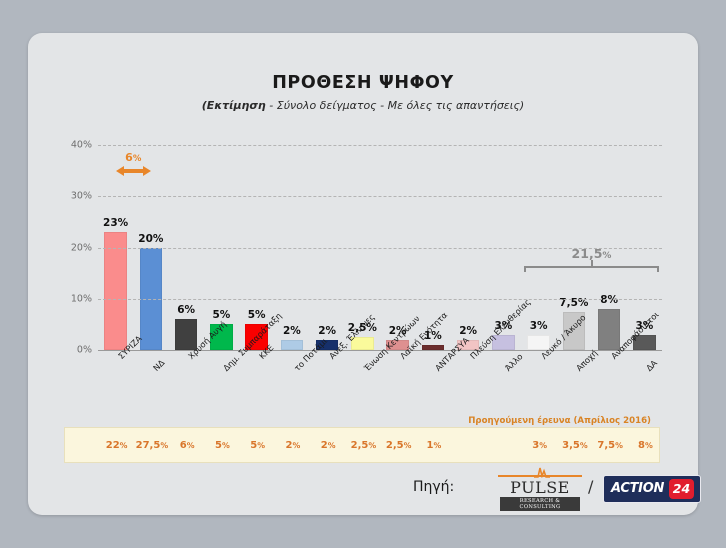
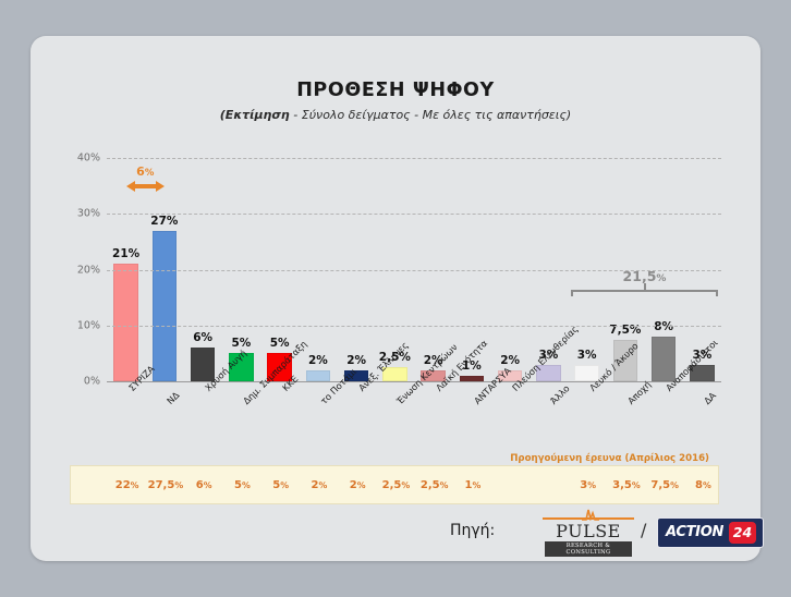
ΣΥΡΙΖΑ: 23% -> 21%
ΝΔ: 20% -> 27%
